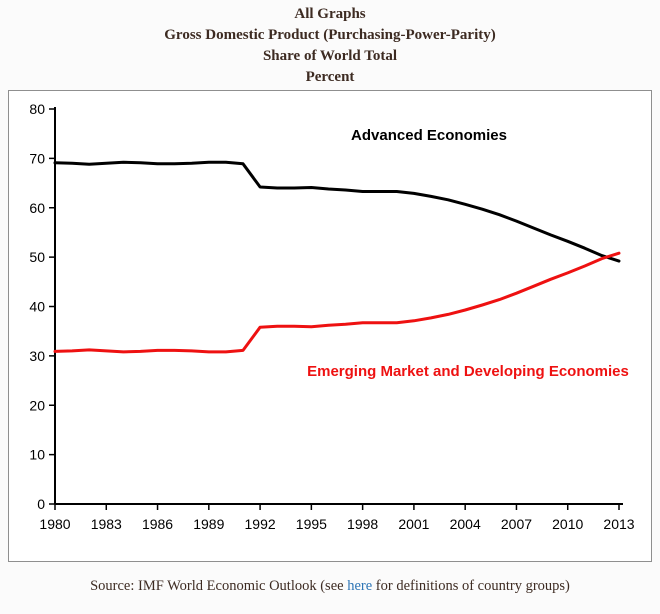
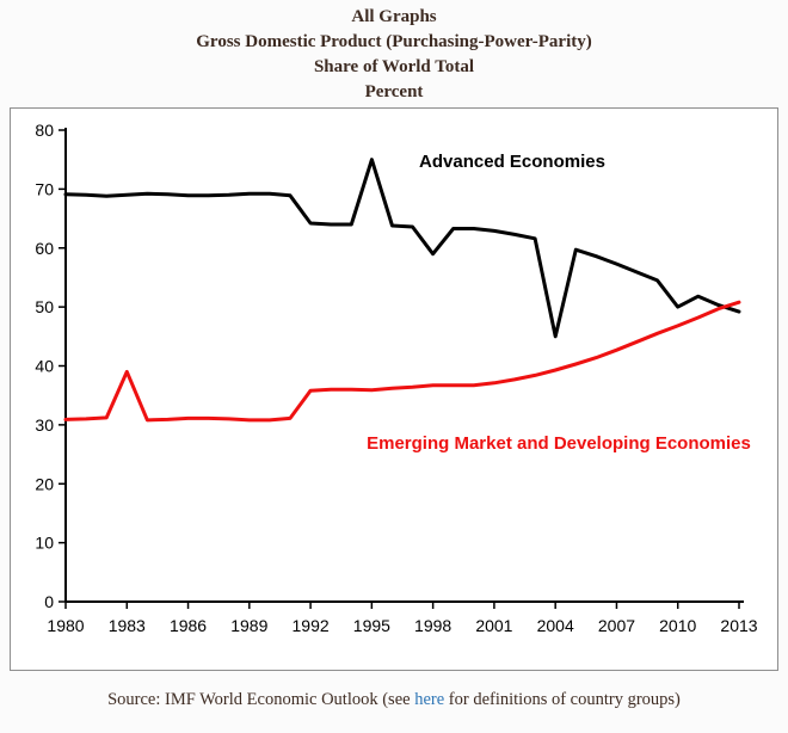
Emerging Market and Developing Economies/1983: 31 -> 39
Advanced Economies/1995: 64 -> 75
Advanced Economies/1998: 63 -> 59
Advanced Economies/2004: 61 -> 45
Advanced Economies/2010: 53 -> 50
